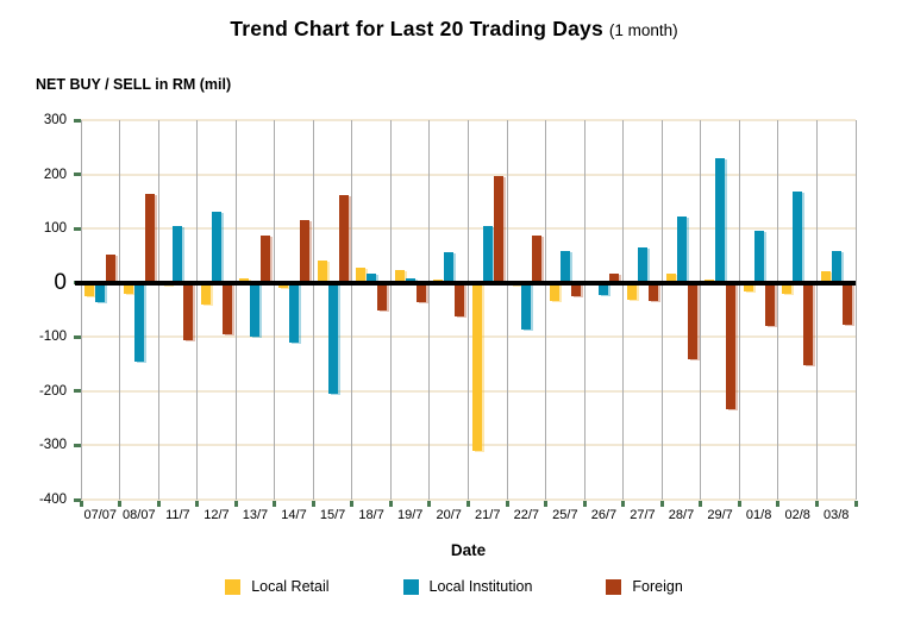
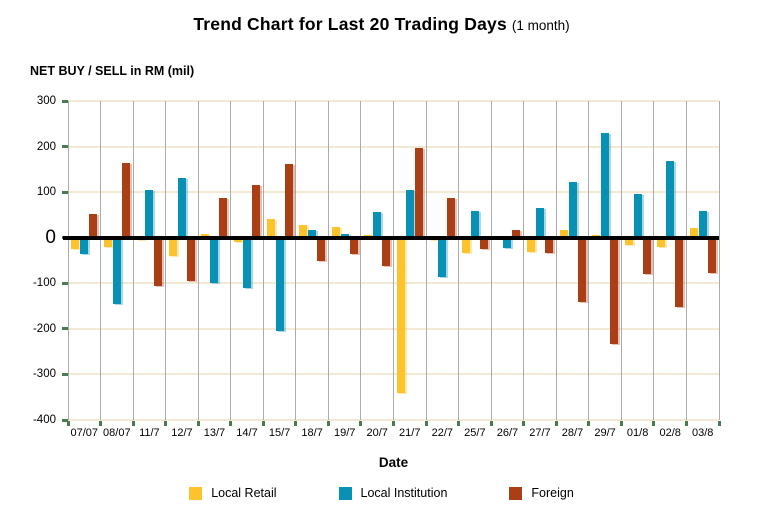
Local Retail/21/7: -310 -> -340
